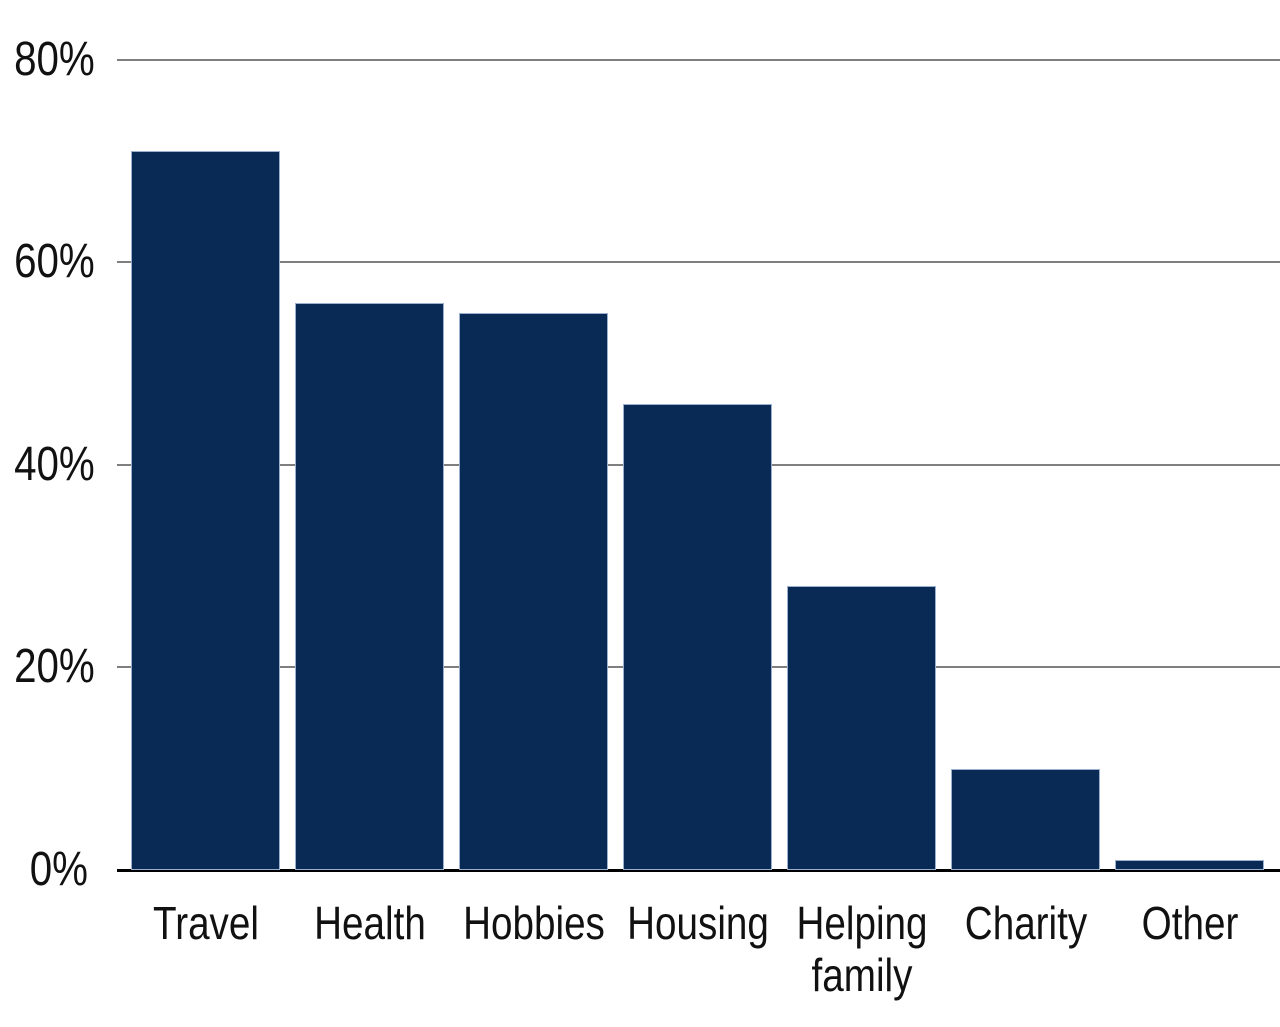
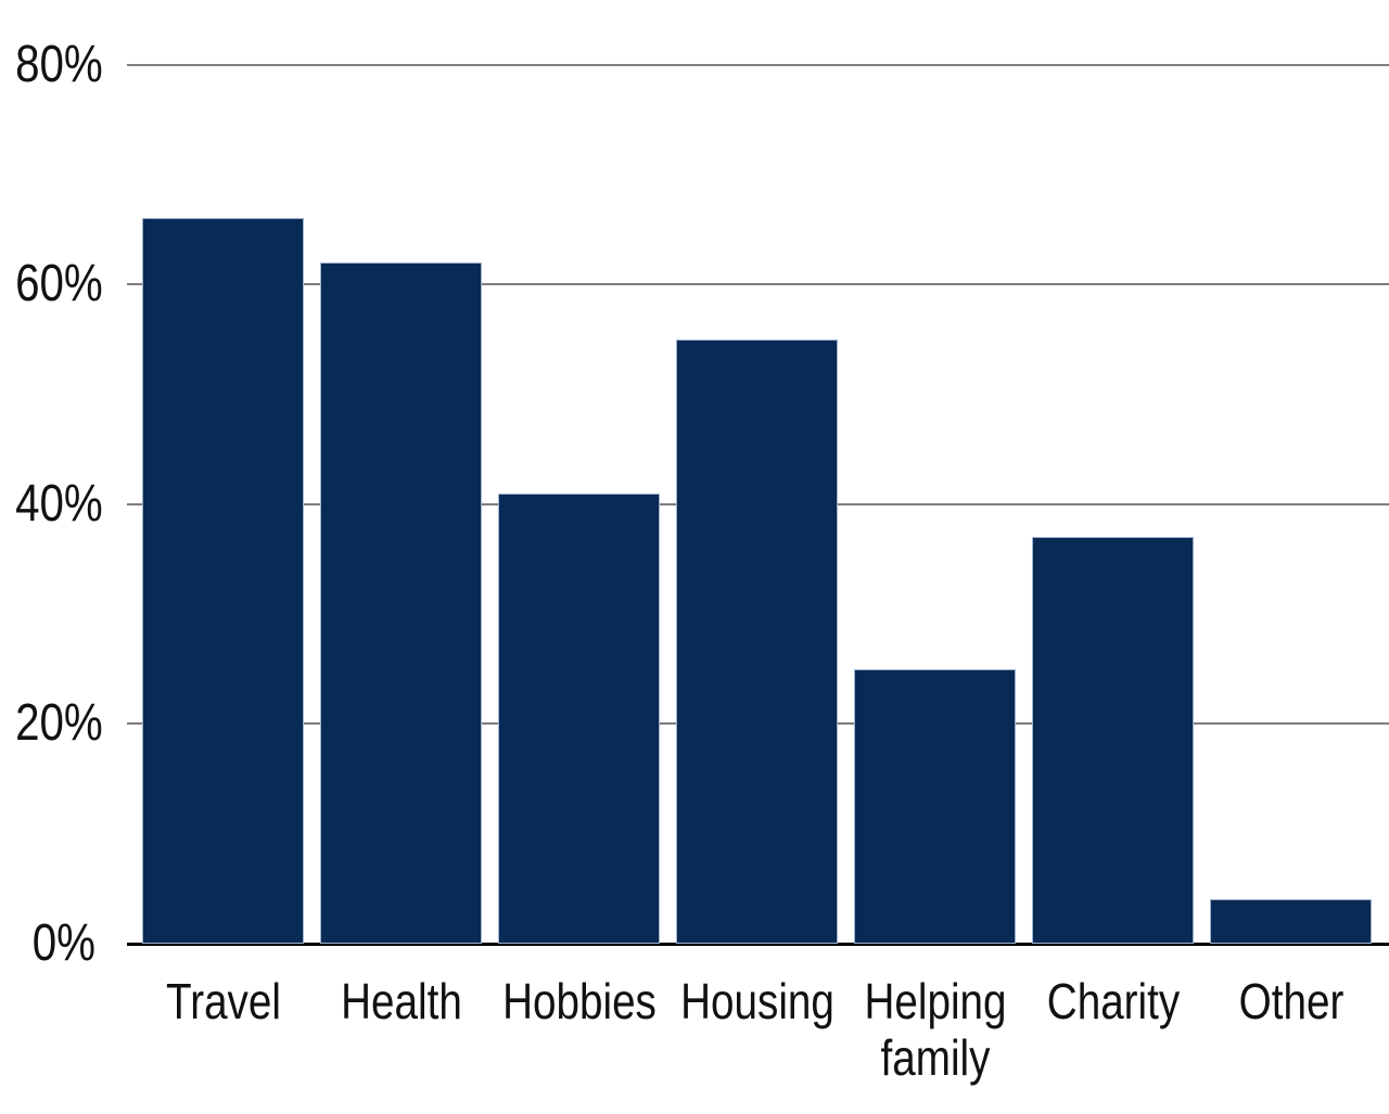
Travel: 71% -> 66%
Health: 56% -> 62%
Hobbies: 55% -> 41%
Housing: 46% -> 55%
Helping family: 28% -> 25%
Charity: 10% -> 37%
Other: 1% -> 4%
